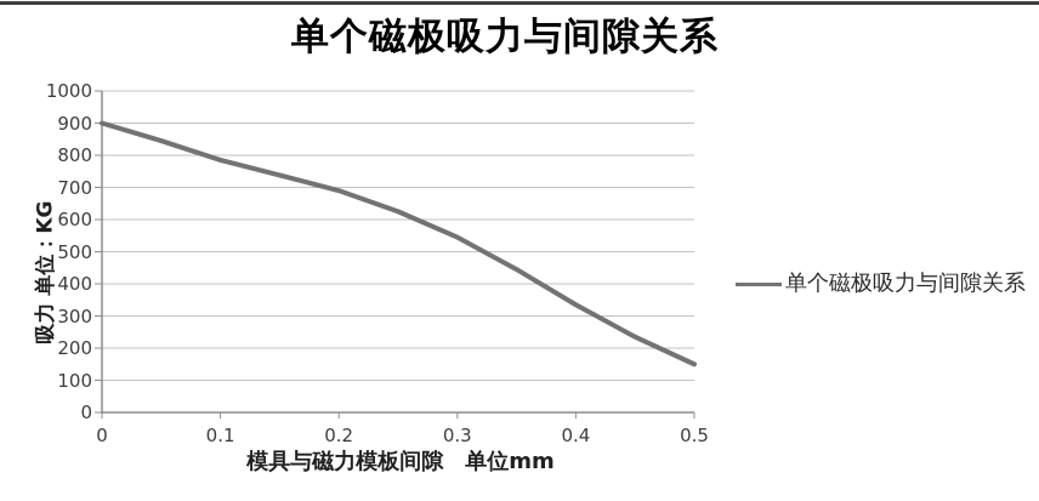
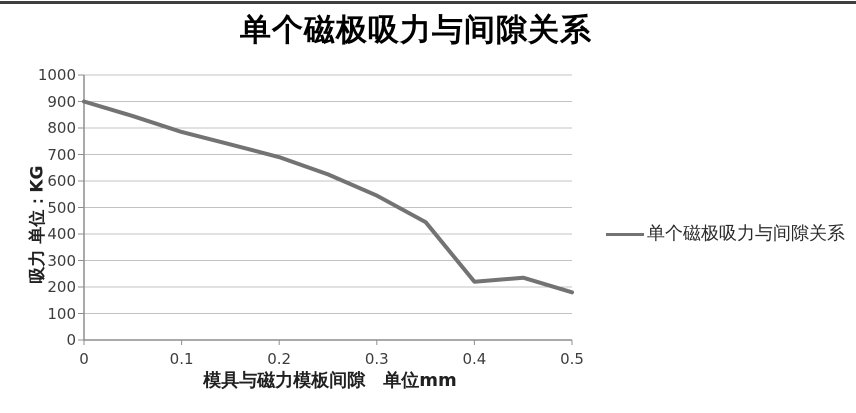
0.4: 340 -> 220
0.5: 150 -> 180
